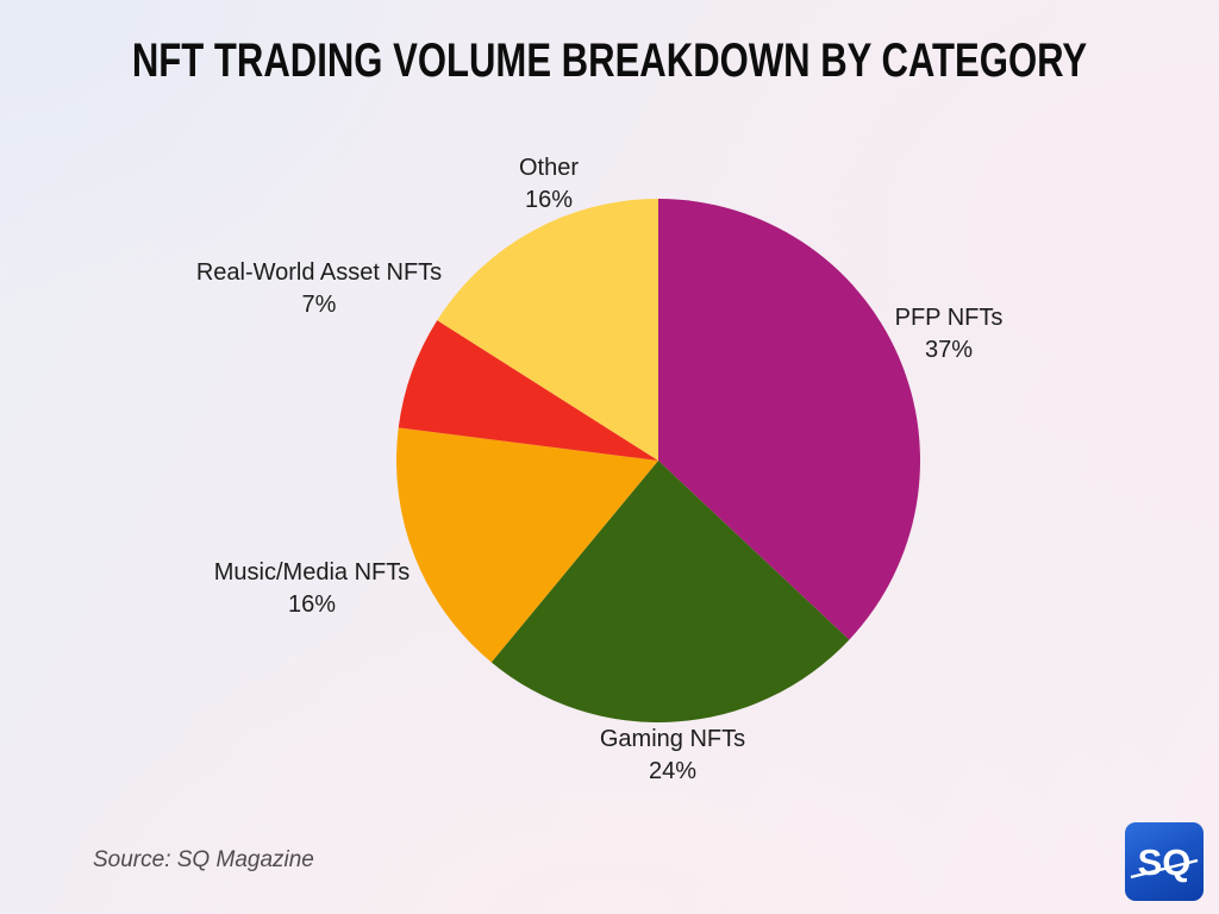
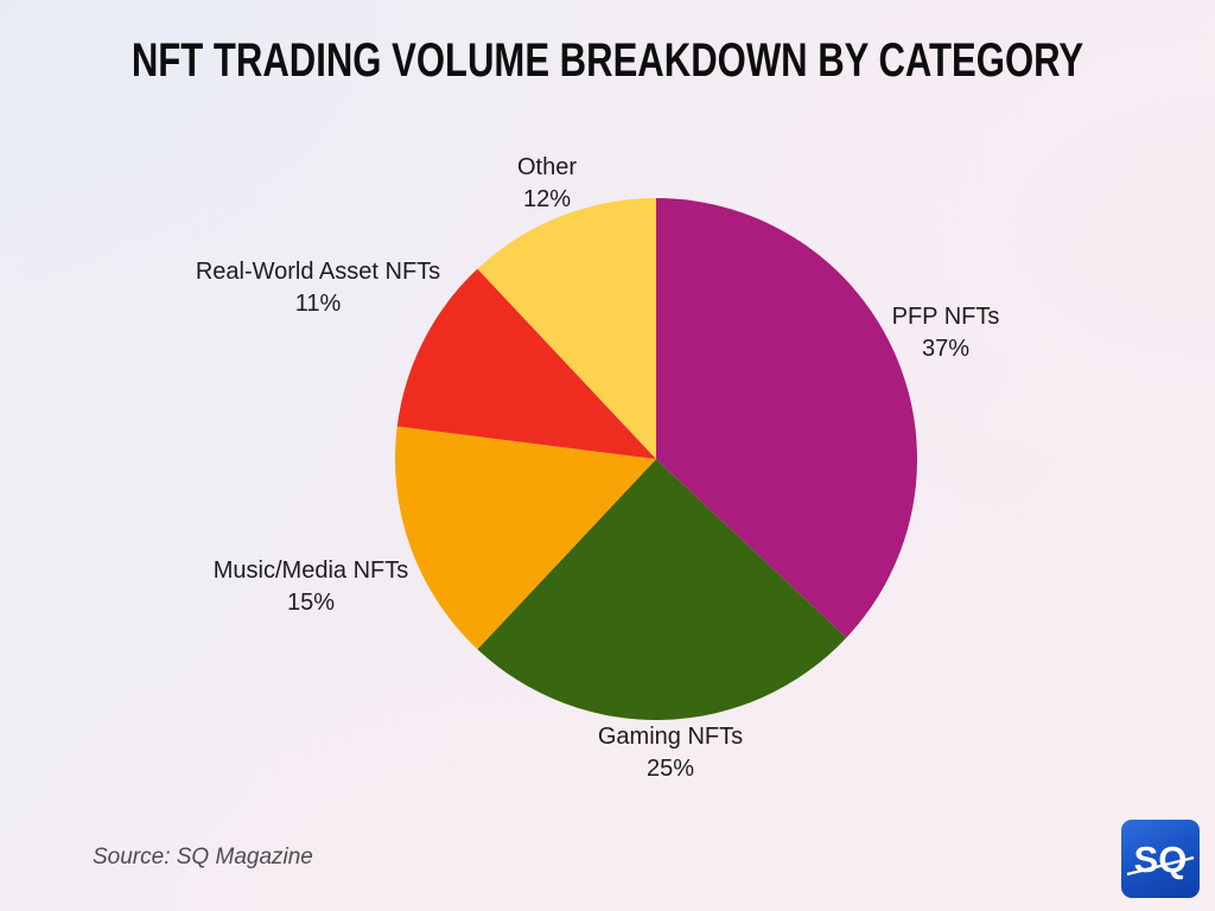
Gaming NFTs: 24% -> 25%
Music/Media NFTs: 16% -> 15%
Real-World Asset NFTs: 7% -> 11%
Other: 16% -> 12%
